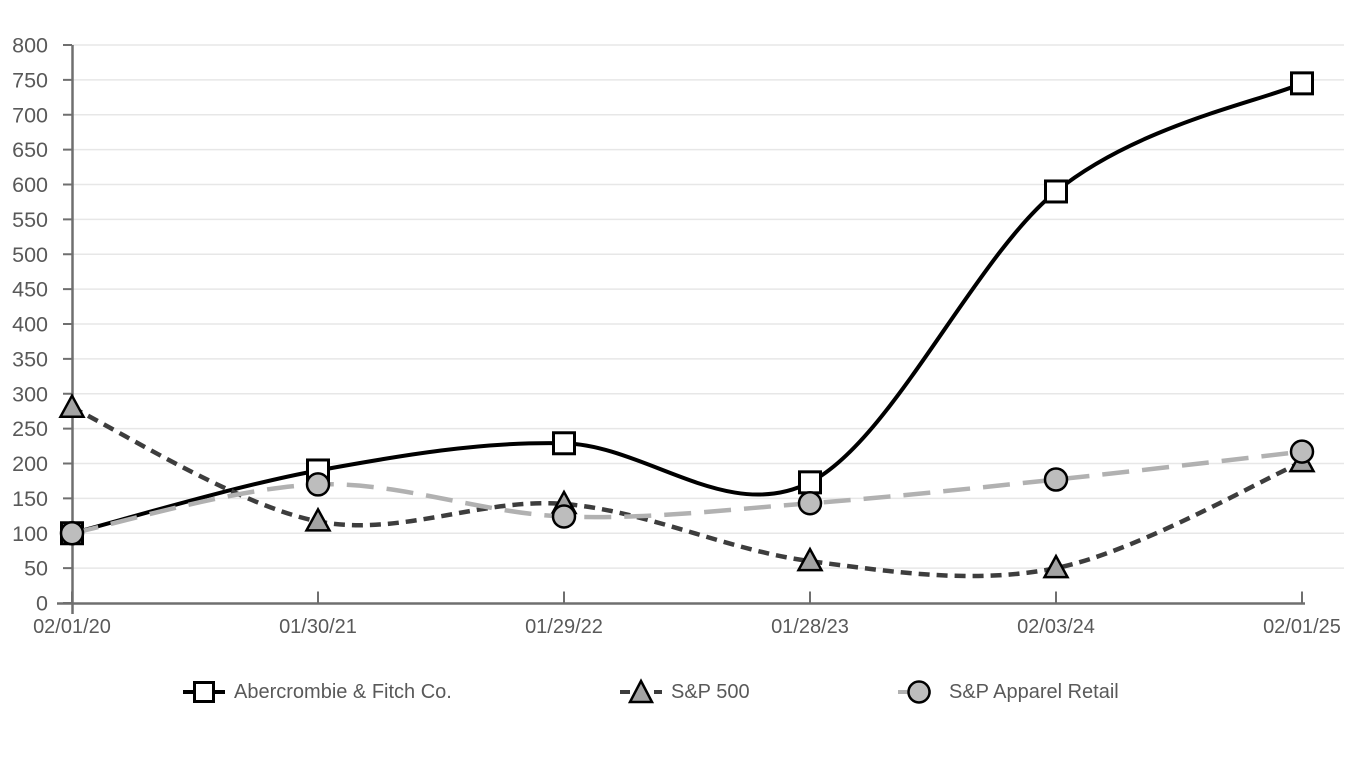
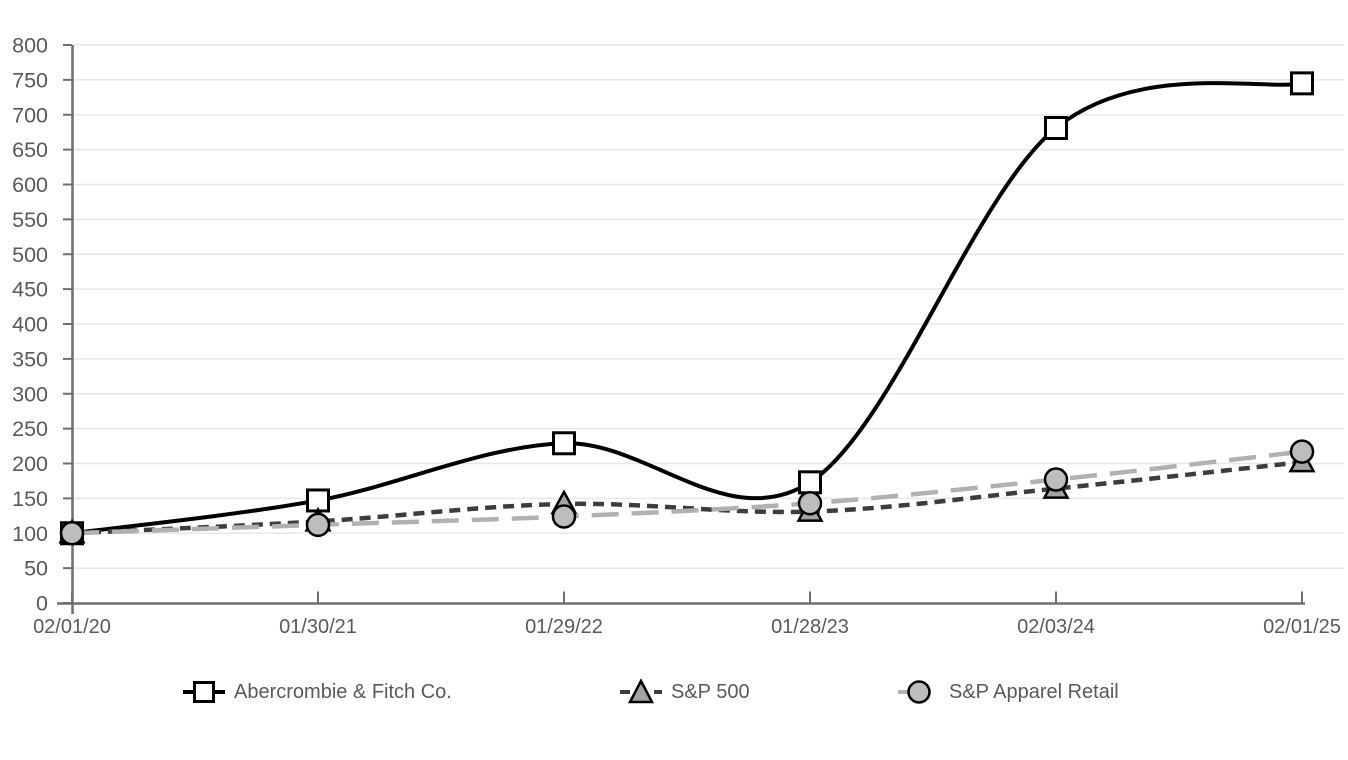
S&P 500/02/01/20: 280 -> 100
Abercrombie & Fitch Co./01/30/21: 190 -> 150
S&P Apparel Retail/01/30/21: 170 -> 110
S&P 500/01/28/23: 60 -> 130
Abercrombie & Fitch Co./02/03/24: 590 -> 680
S&P 500/02/03/24: 50 -> 160
